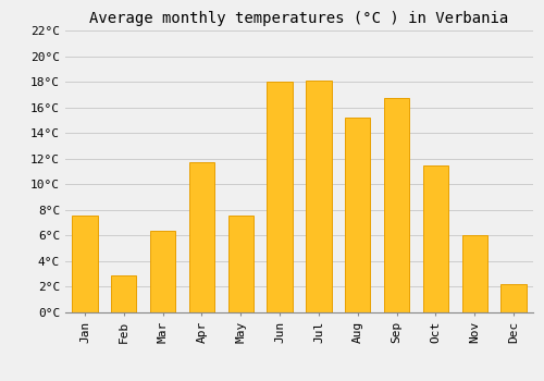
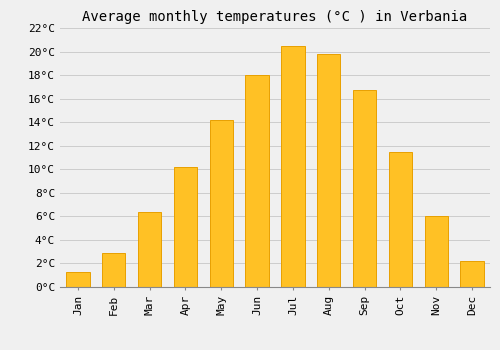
Jan: 7.6°C -> 1.3°C
Apr: 11.7°C -> 10.2°C
May: 7.6°C -> 14.2°C
Jul: 18.1°C -> 20.5°C
Aug: 15.2°C -> 19.8°C
